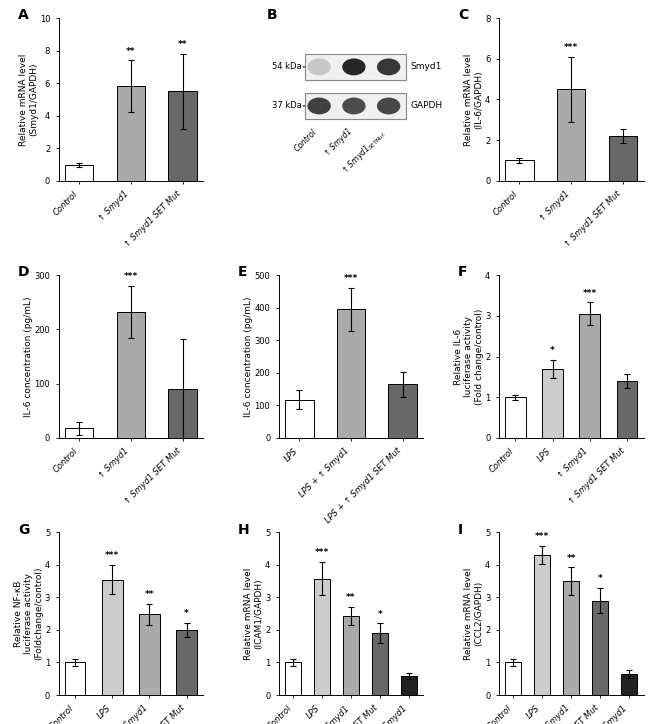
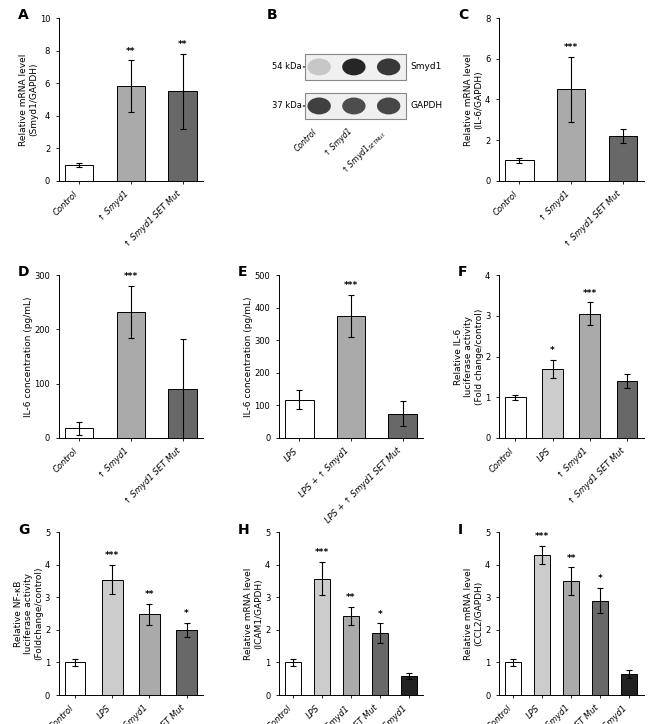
LPS + ↑ Smyd1: 395 -> 375
LPS + ↑ Smyd1 SET Mut: 165 -> 75
